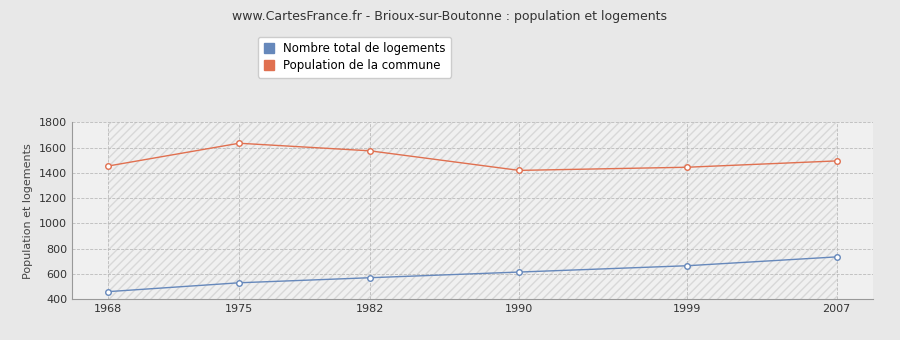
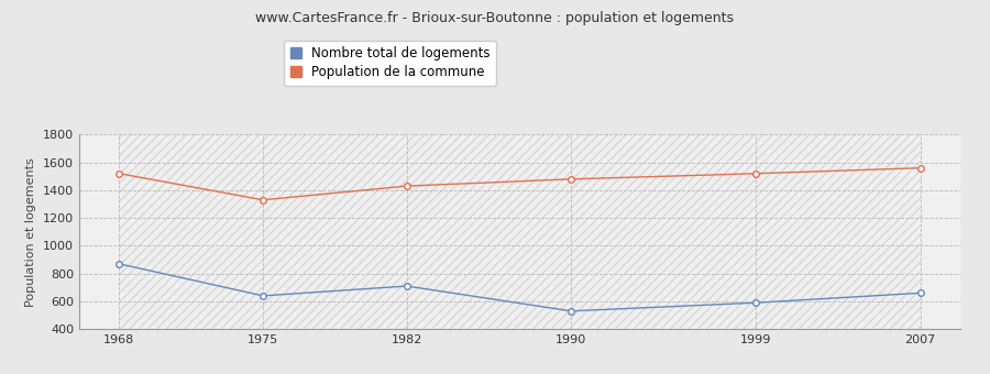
Nombre total de logements/1968: 460 -> 870
Population de la commune/1968: 1460 -> 1520
Nombre total de logements/1975: 530 -> 640
Population de la commune/1975: 1640 -> 1330
Nombre total de logements/1982: 570 -> 710
Population de la commune/1982: 1580 -> 1430
Nombre total de logements/1990: 620 -> 530
Population de la commune/1990: 1420 -> 1480
Nombre total de logements/1999: 660 -> 590
Population de la commune/1999: 1440 -> 1520
Nombre total de logements/2007: 740 -> 660
Population de la commune/2007: 1500 -> 1560
